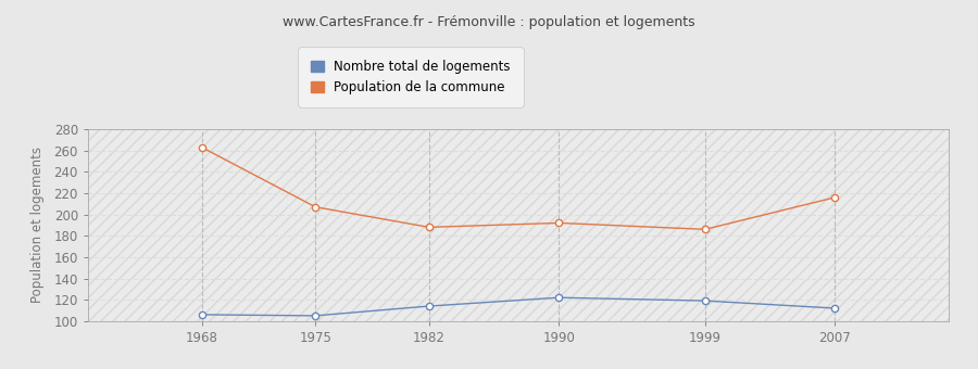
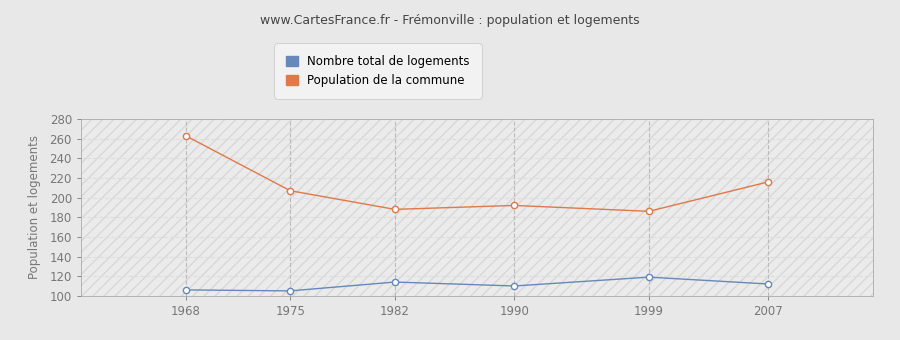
Nombre total de logements/1990: 122 -> 110
